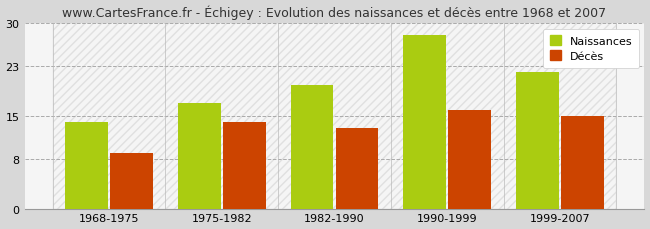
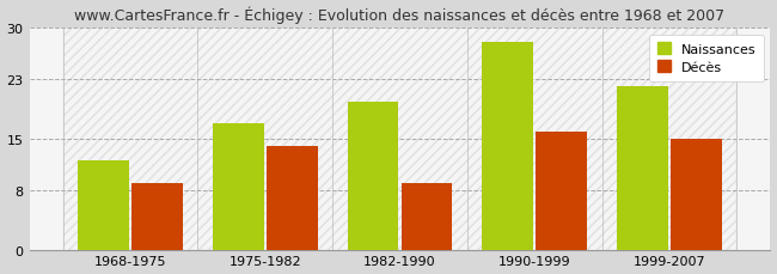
Naissances/1968-1975: 14 -> 12
Décès/1982-1990: 13 -> 9
